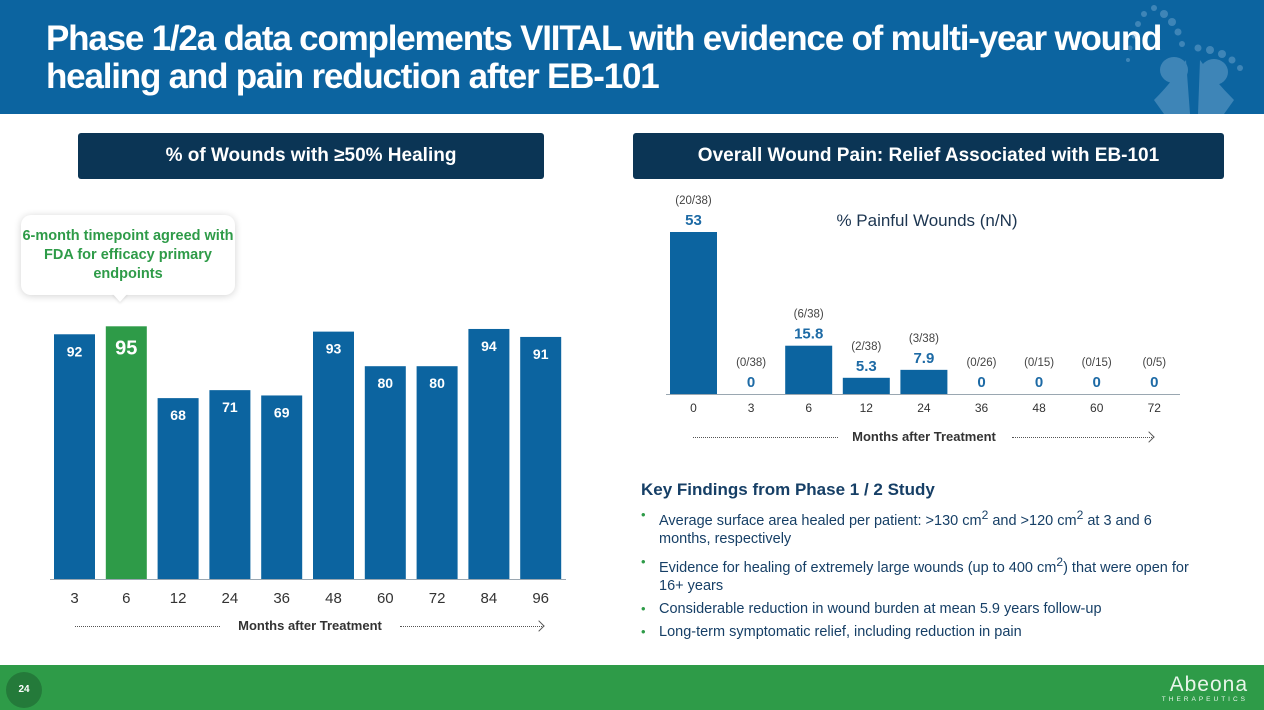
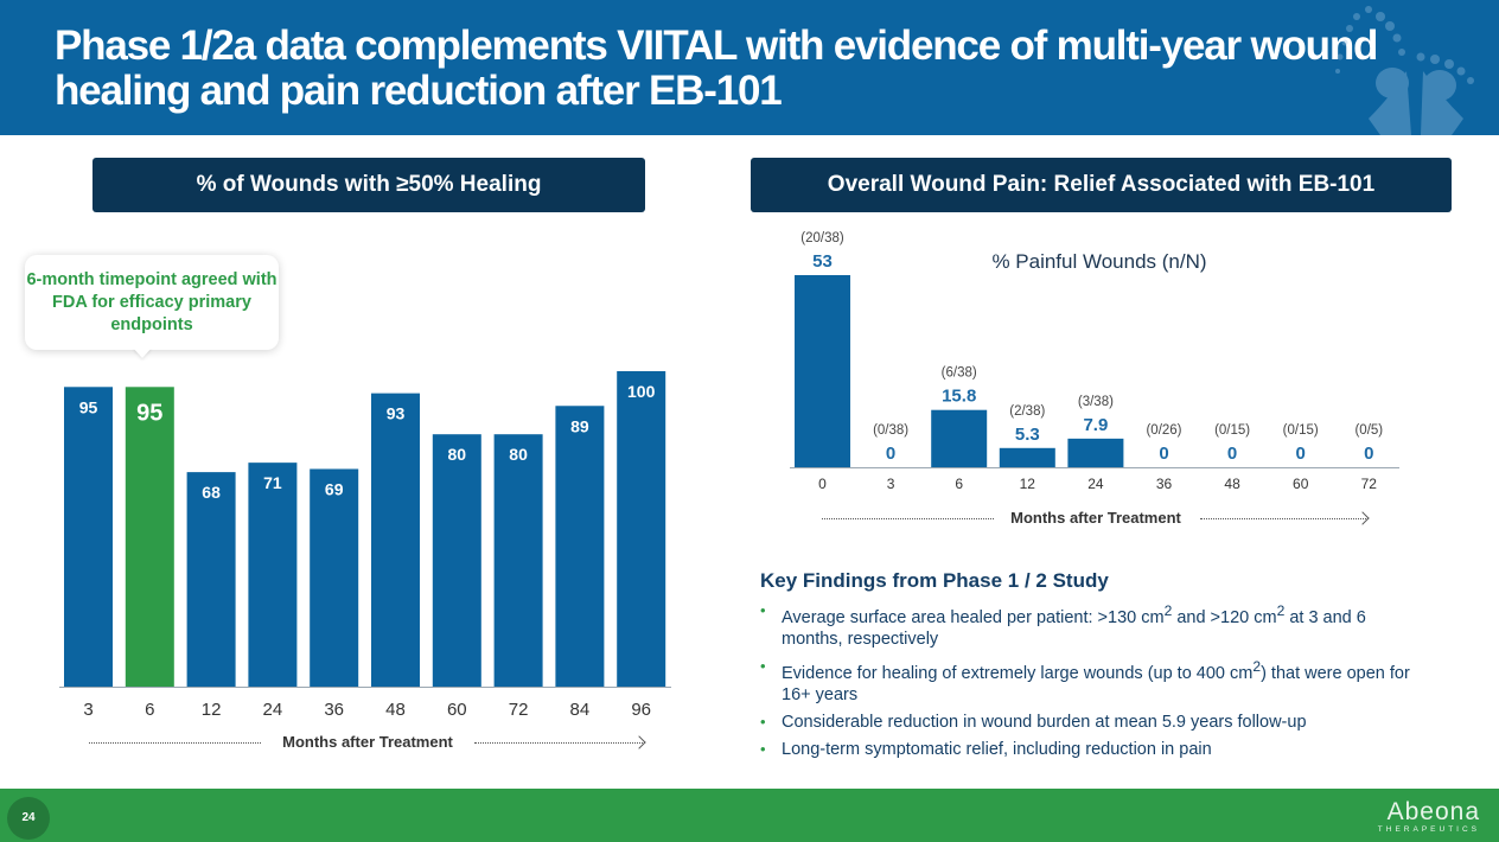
% of Wounds with ≥50% Healing/3: 92 -> 95
% of Wounds with ≥50% Healing/84: 94 -> 89
% of Wounds with ≥50% Healing/96: 91 -> 100
